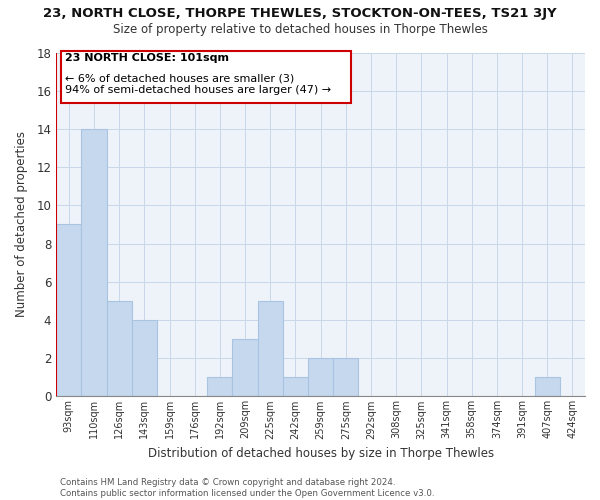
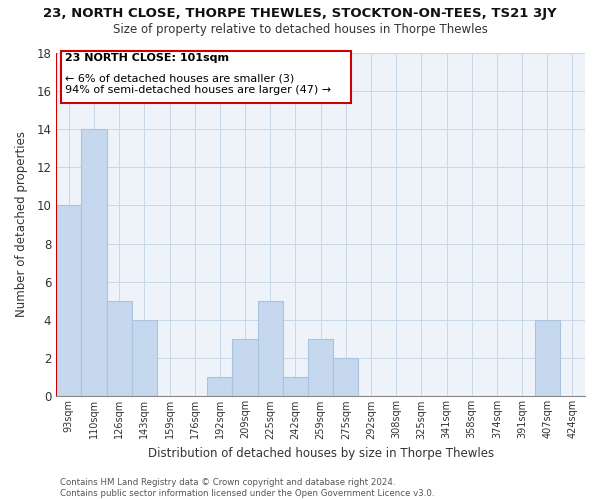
93sqm: 9 -> 10
259sqm: 2 -> 3
407sqm: 1 -> 4
